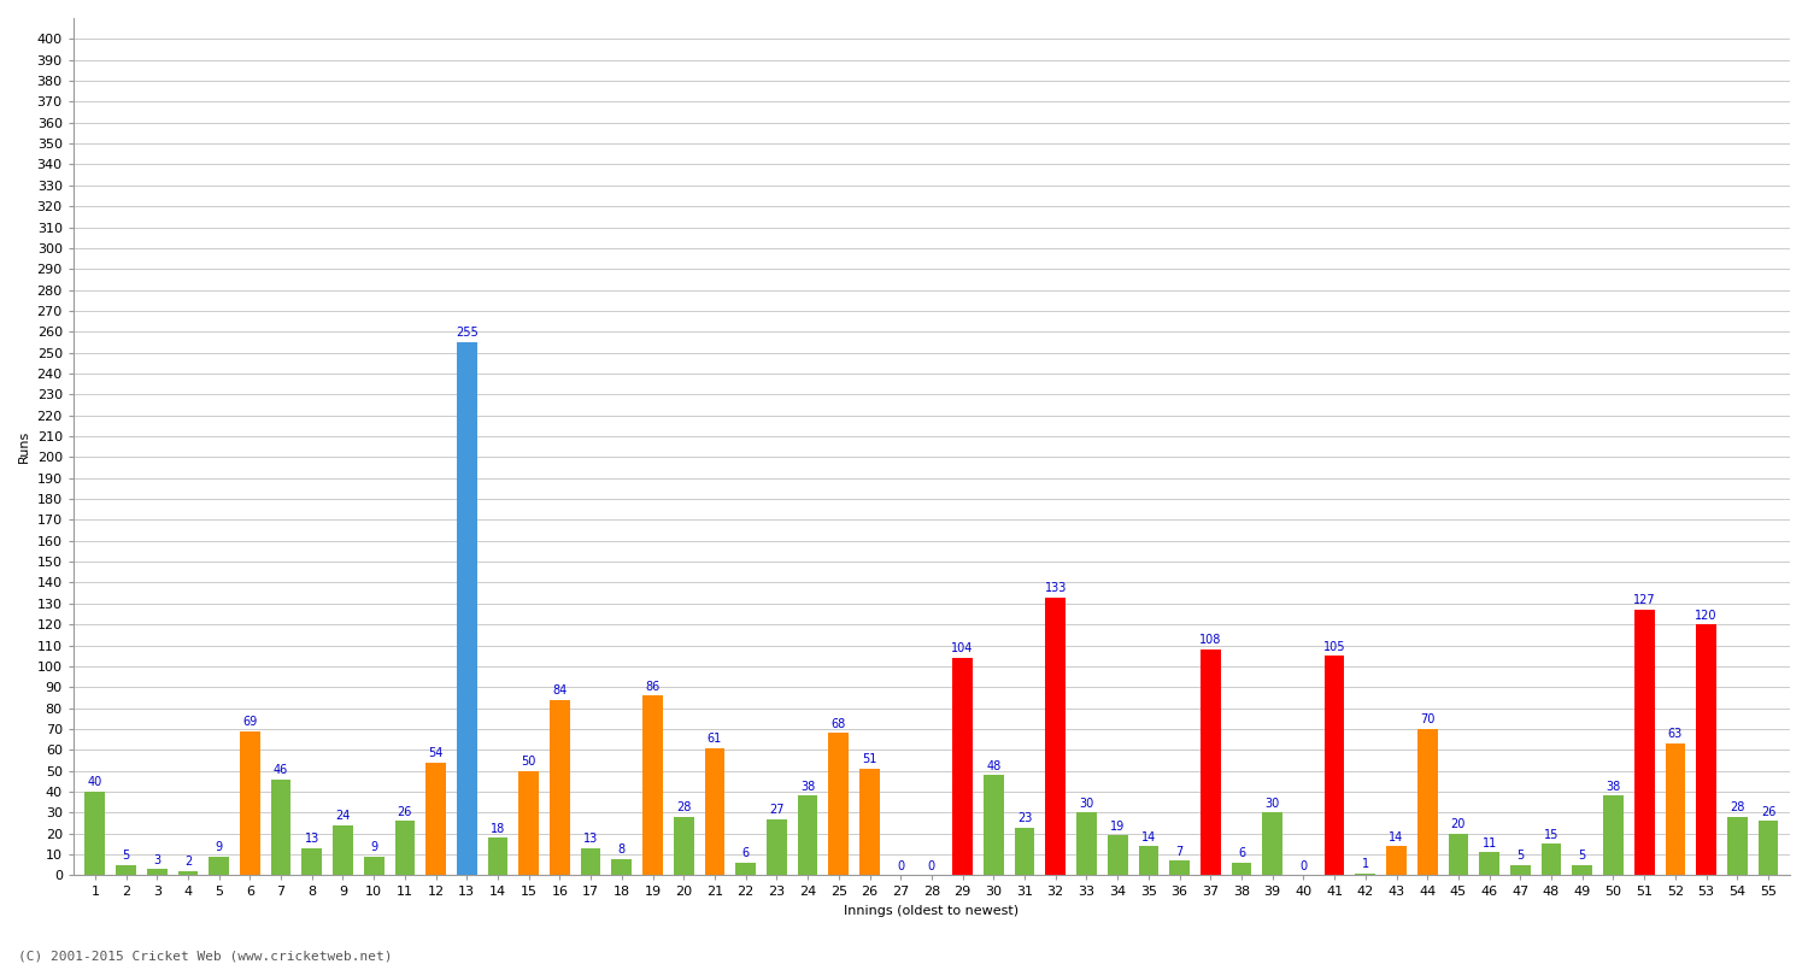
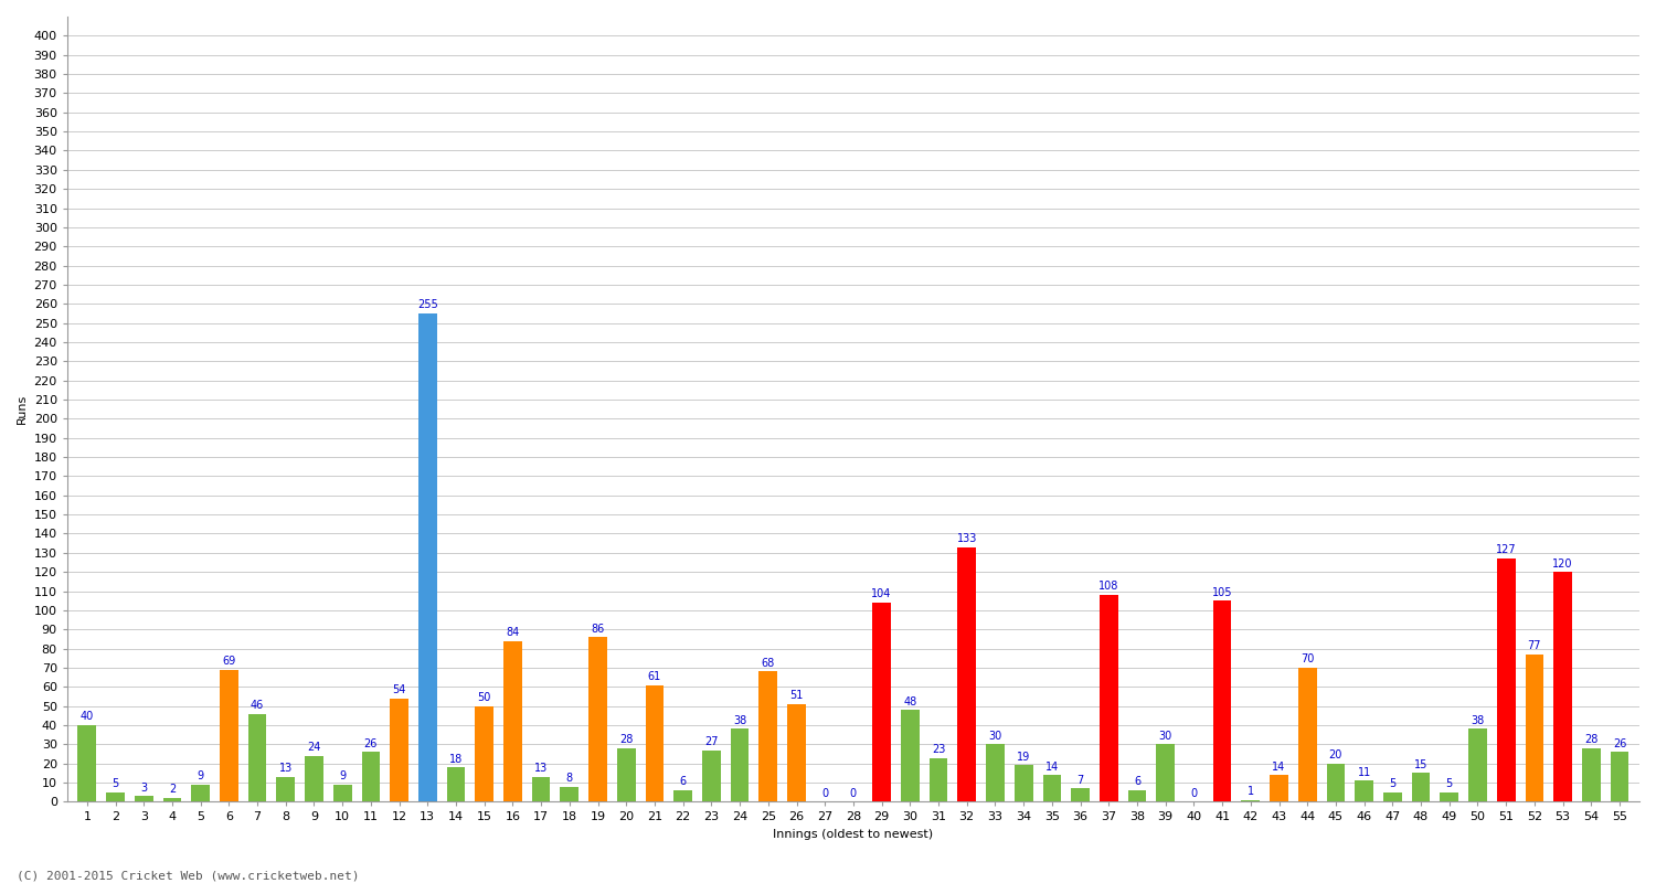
52: 63 -> 77
